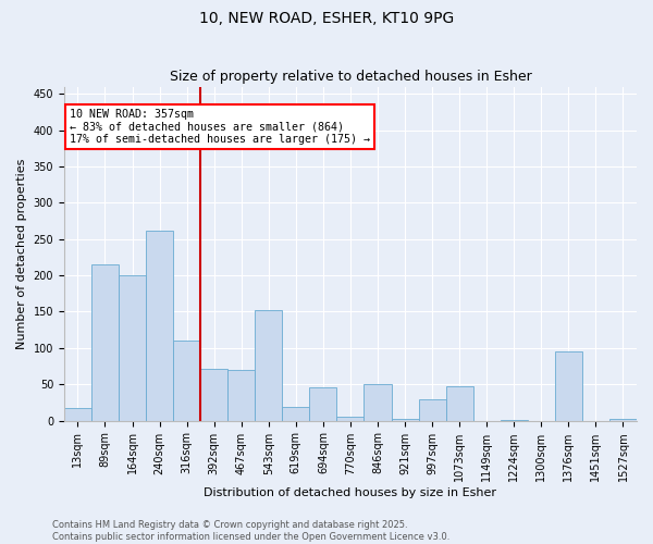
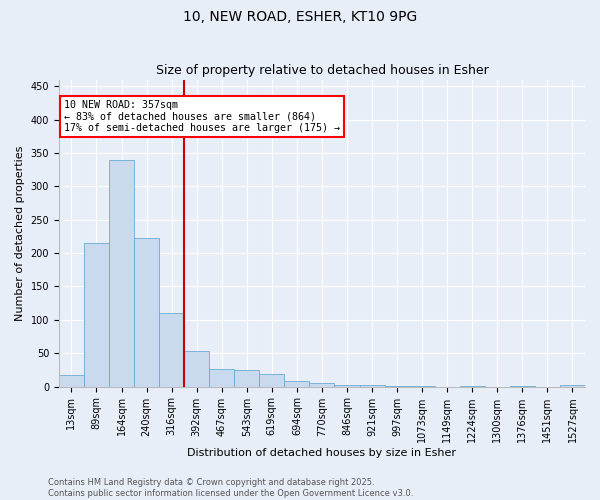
164sqm: 200 -> 340
240sqm: 262 -> 222
392sqm: 72 -> 53
467sqm: 70 -> 26
543sqm: 152 -> 25
694sqm: 46 -> 8
846sqm: 50 -> 3
997sqm: 30 -> 1
1073sqm: 48 -> 1
1376sqm: 96 -> 1
